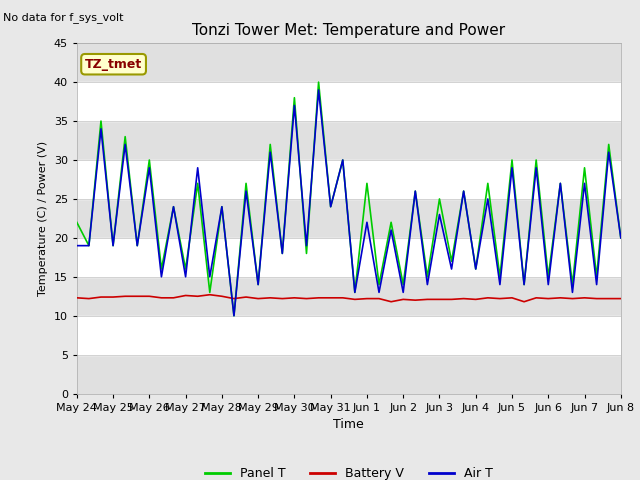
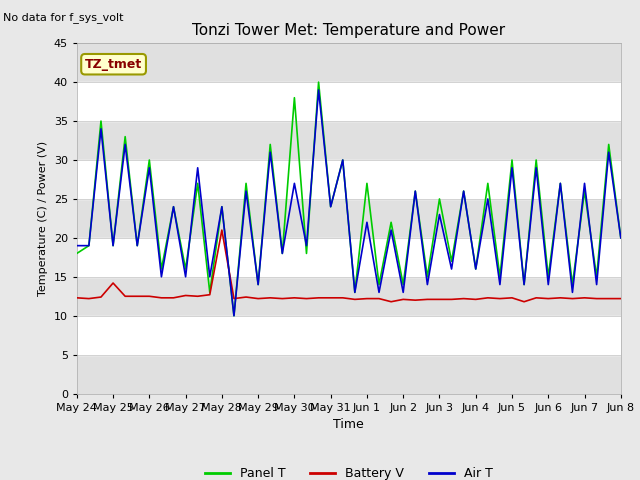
Panel T/May 24: 22 -> 18
Battery V/May 25: 12.4 -> 14.2
Battery V/May 28: 12.5 -> 21.0
Air T/May 30: 37 -> 27
Panel T/Jun 7: 29 -> 26
